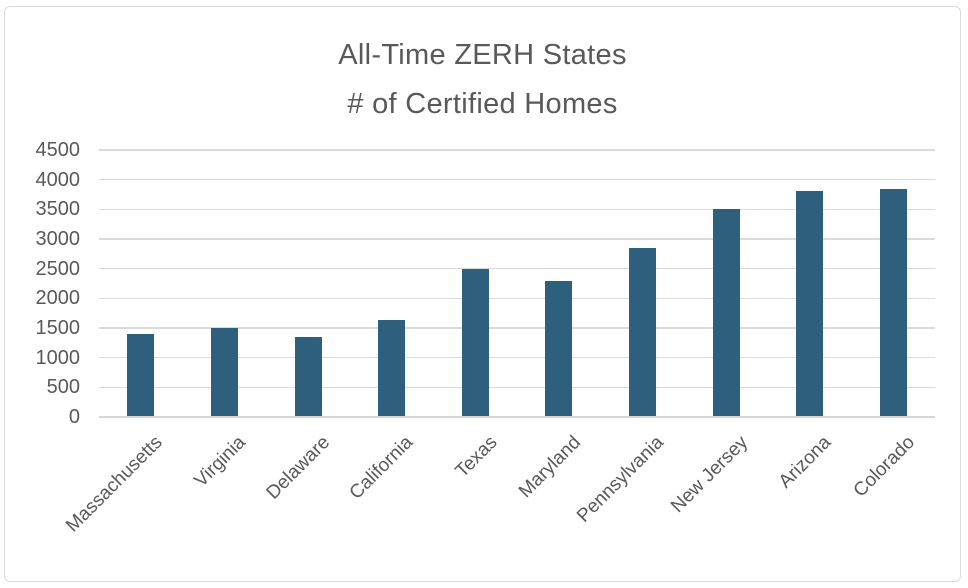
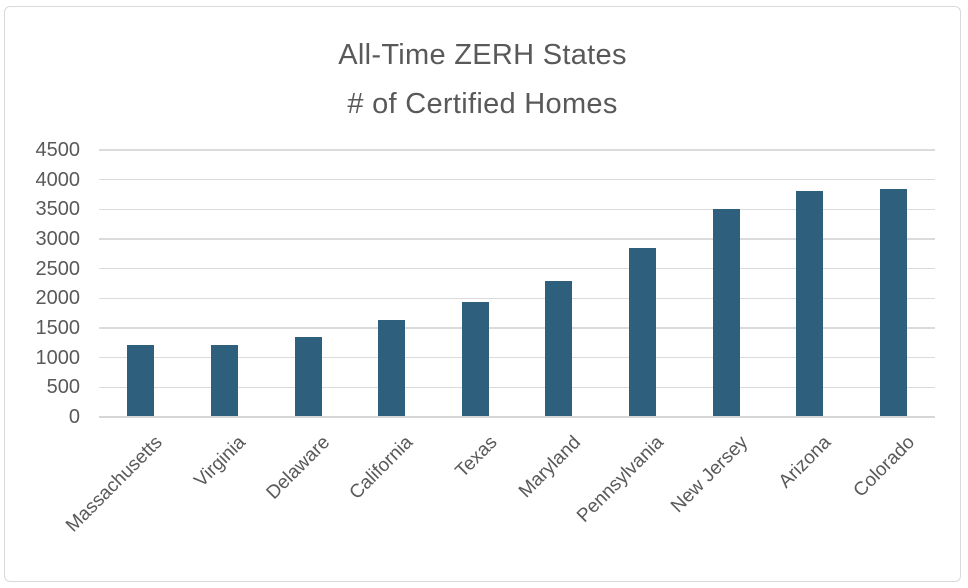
Massachusetts: 1400 -> 1200
Virginia: 1500 -> 1200
Texas: 2500 -> 1900
